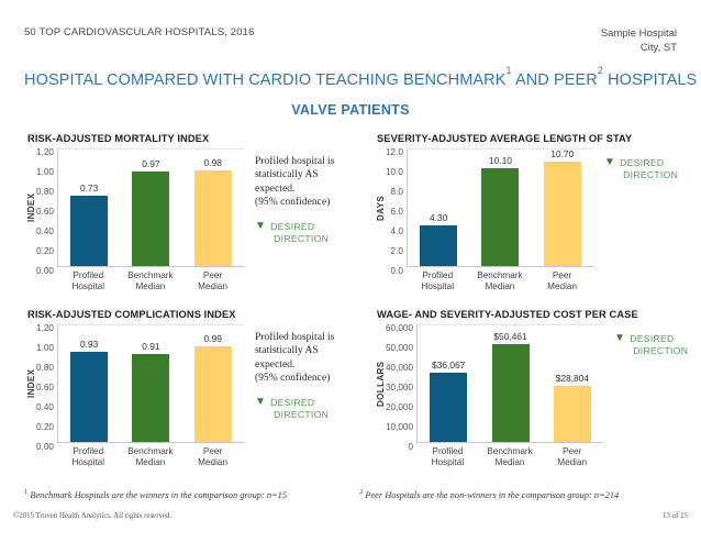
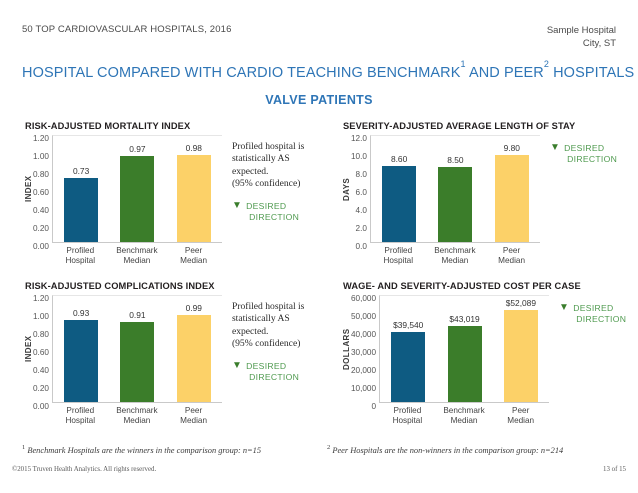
SEVERITY-ADJUSTED AVERAGE LENGTH OF STAY/Profiled Hospital: 4.30 -> 8.60
SEVERITY-ADJUSTED AVERAGE LENGTH OF STAY/Benchmark Median: 10.10 -> 8.50
SEVERITY-ADJUSTED AVERAGE LENGTH OF STAY/Peer Median: 10.70 -> 9.80
WAGE- AND SEVERITY-ADJUSTED COST PER CASE/Profiled Hospital: $36,067 -> $39,540
WAGE- AND SEVERITY-ADJUSTED COST PER CASE/Benchmark Median: $50,461 -> $43,019
WAGE- AND SEVERITY-ADJUSTED COST PER CASE/Peer Median: $28,804 -> $52,089
